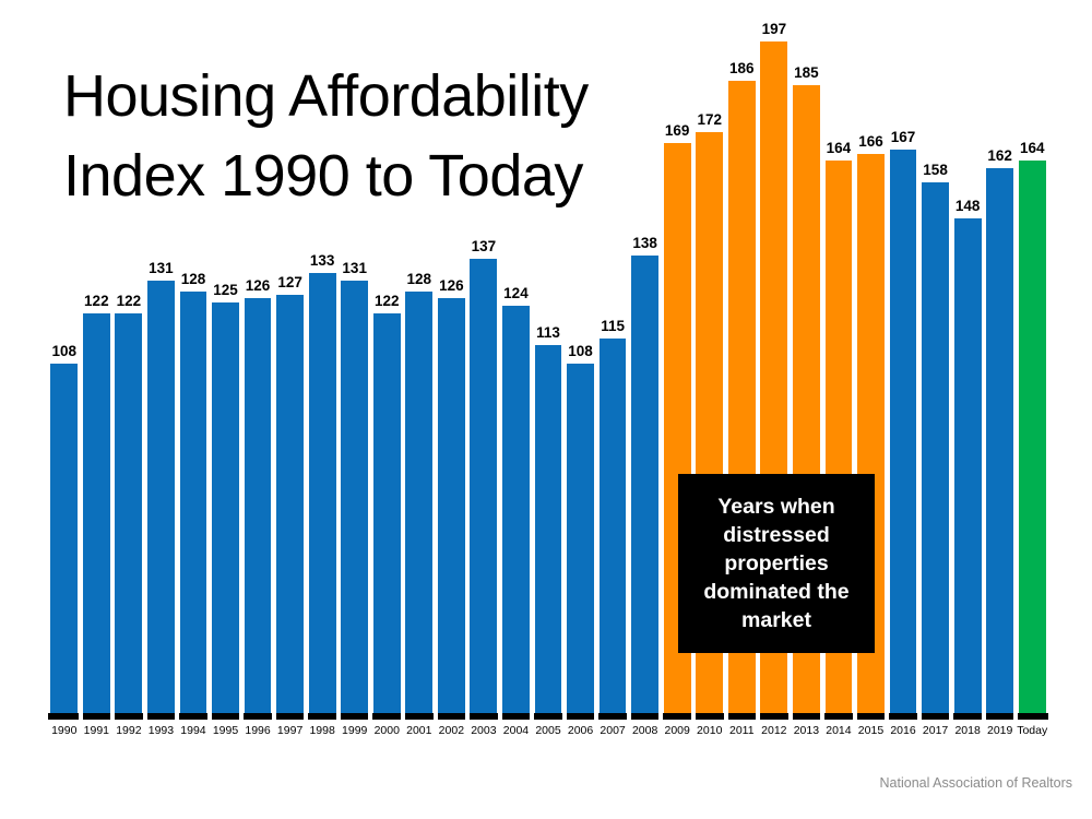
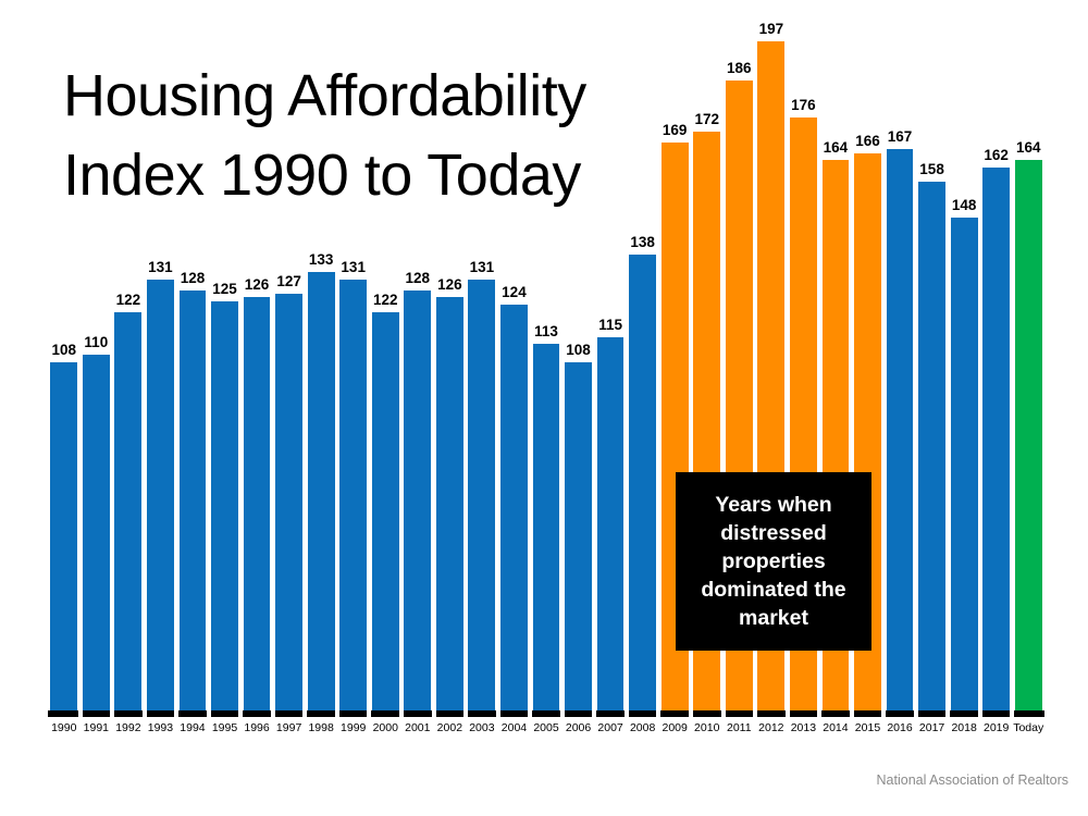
1991: 122 -> 110
2003: 137 -> 131
2013: 185 -> 176
